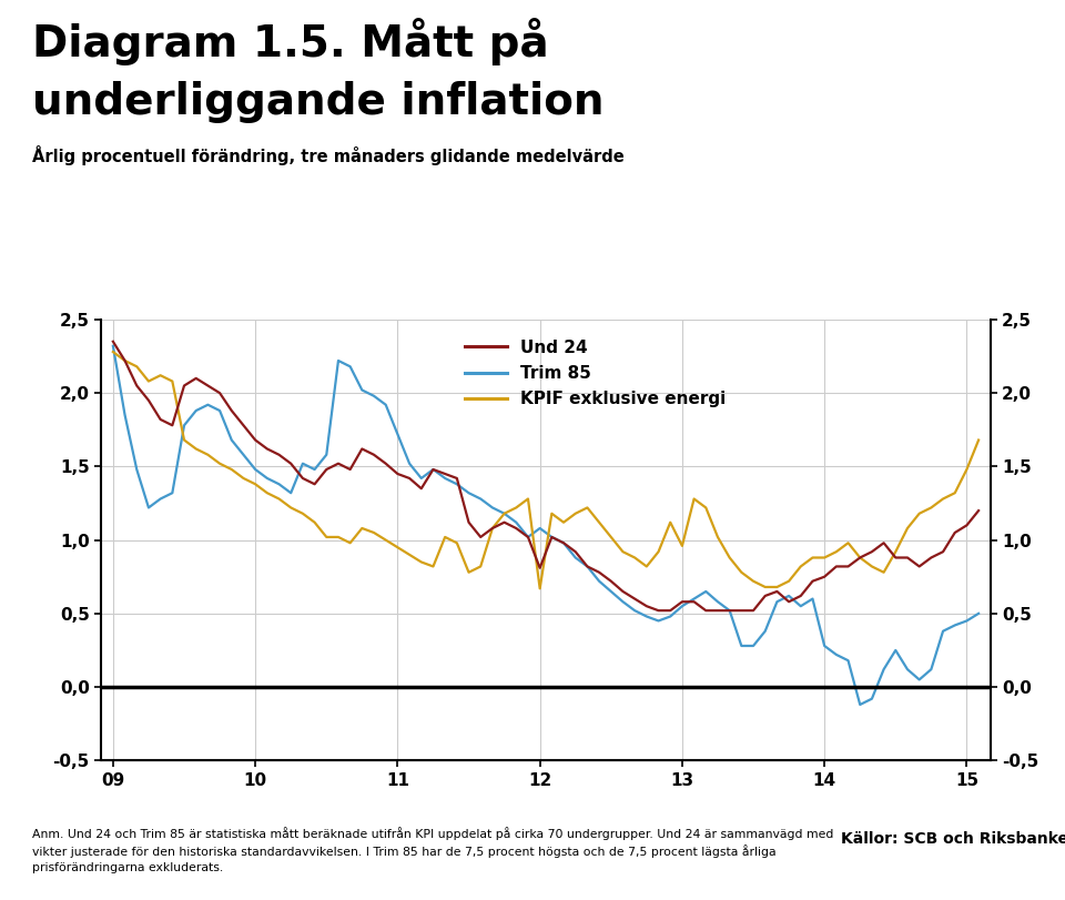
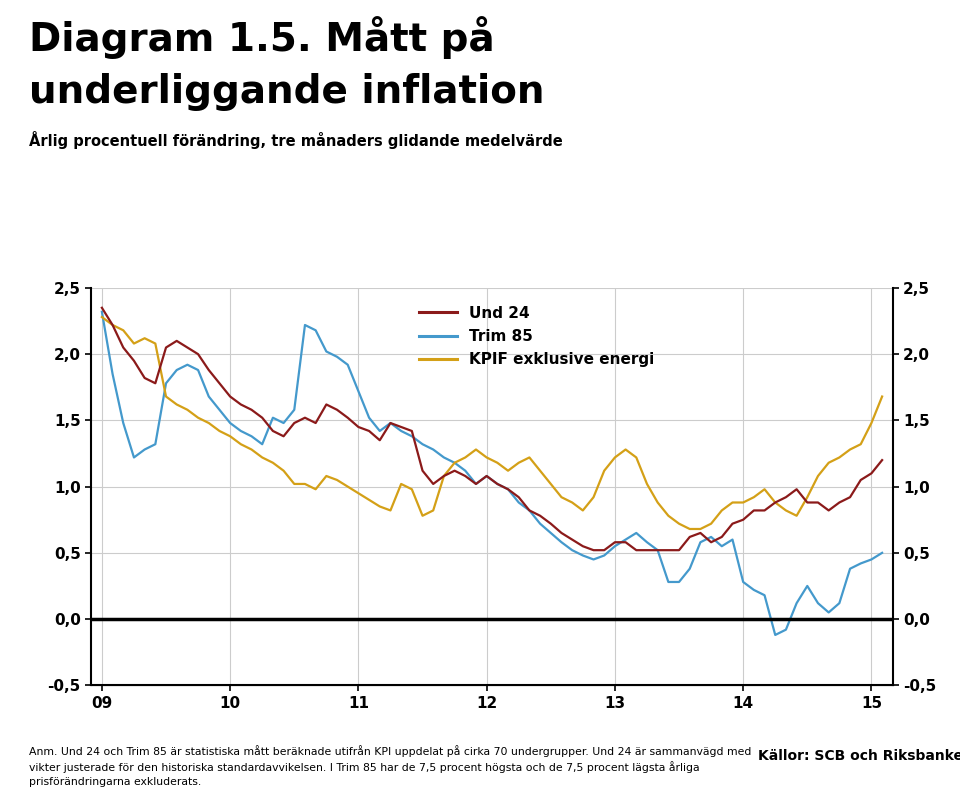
Und 24/12: 0,81 -> 1,08
KPIF exklusive energi/12: 0,67 -> 1,22
KPIF exklusive energi/13: 0,96 -> 1,22
